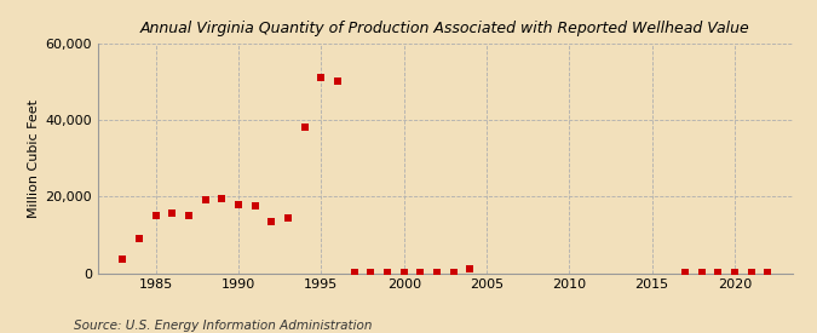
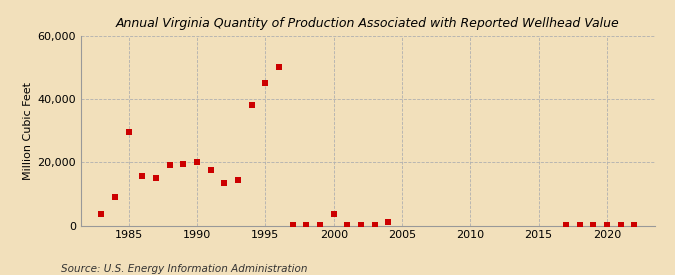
1985: 15,000 -> 29,500
1990: 18,000 -> 20,000
1995: 51,000 -> 45,000
2000: 200 -> 3,500
